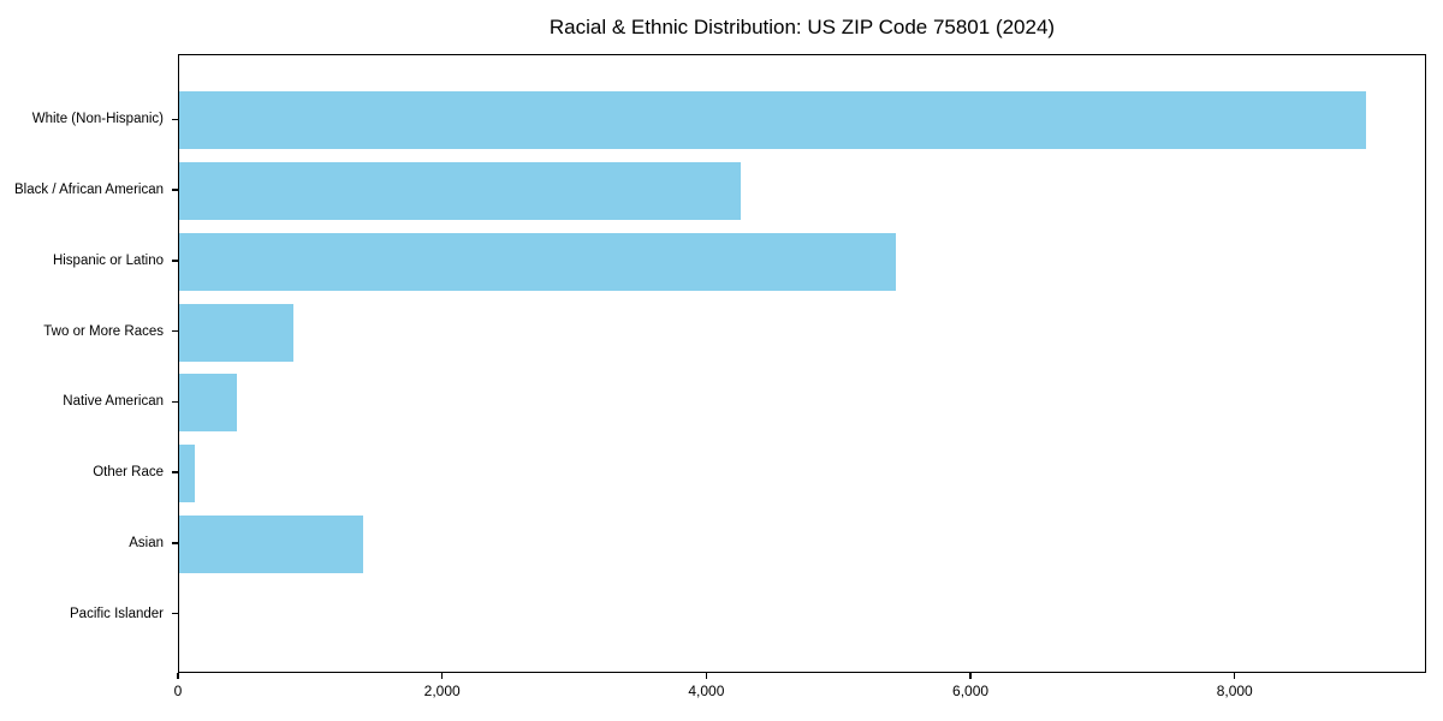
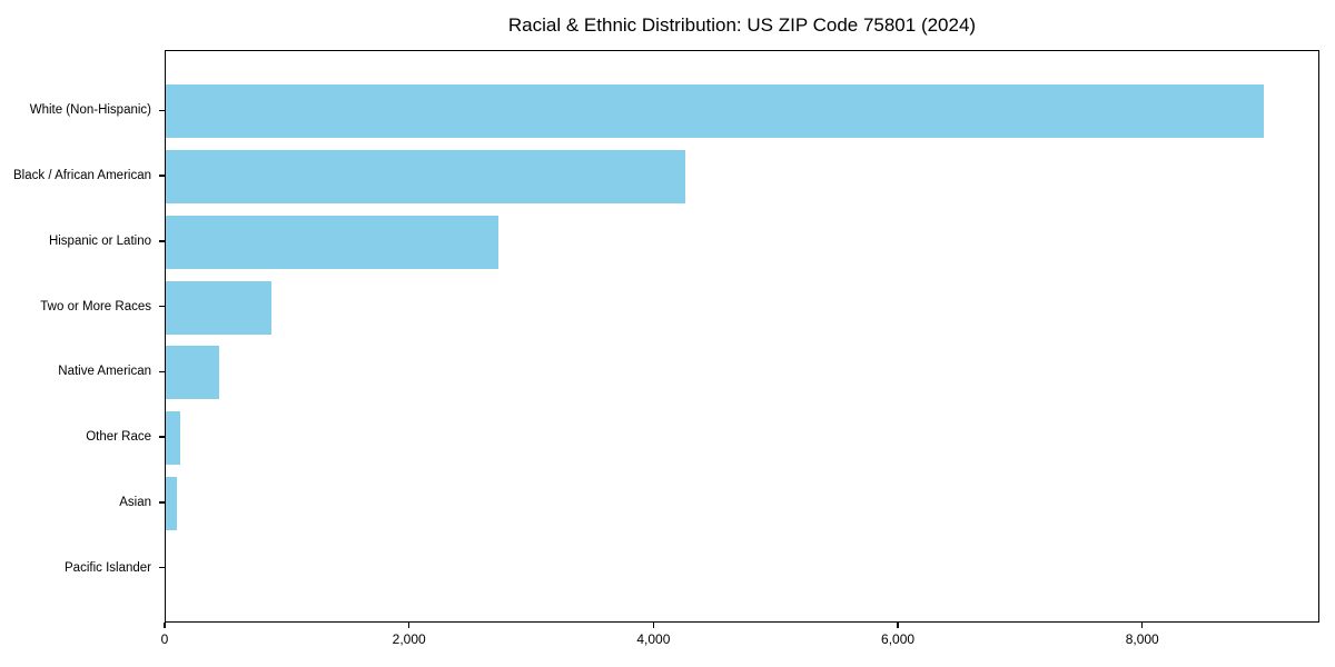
Hispanic or Latino: 5440 -> 2730
Asian: 1400 -> 100
